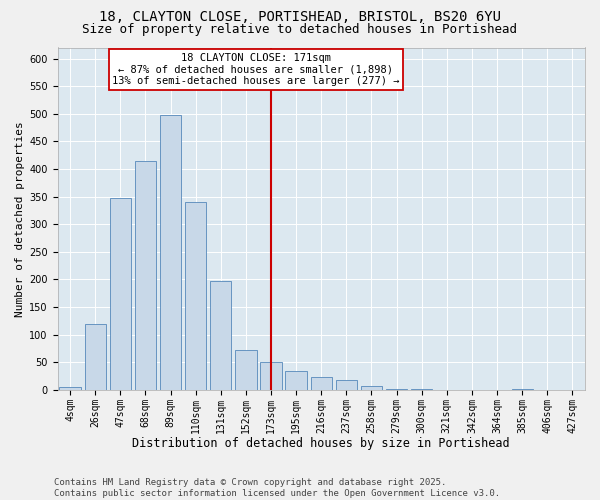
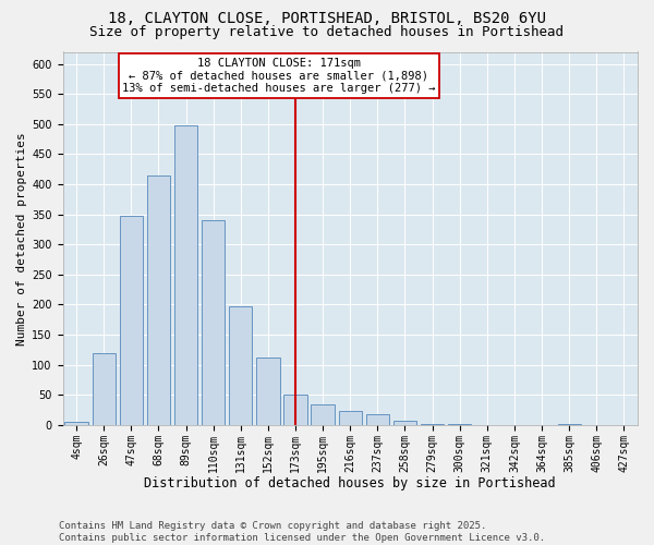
152sqm: 72 -> 113
